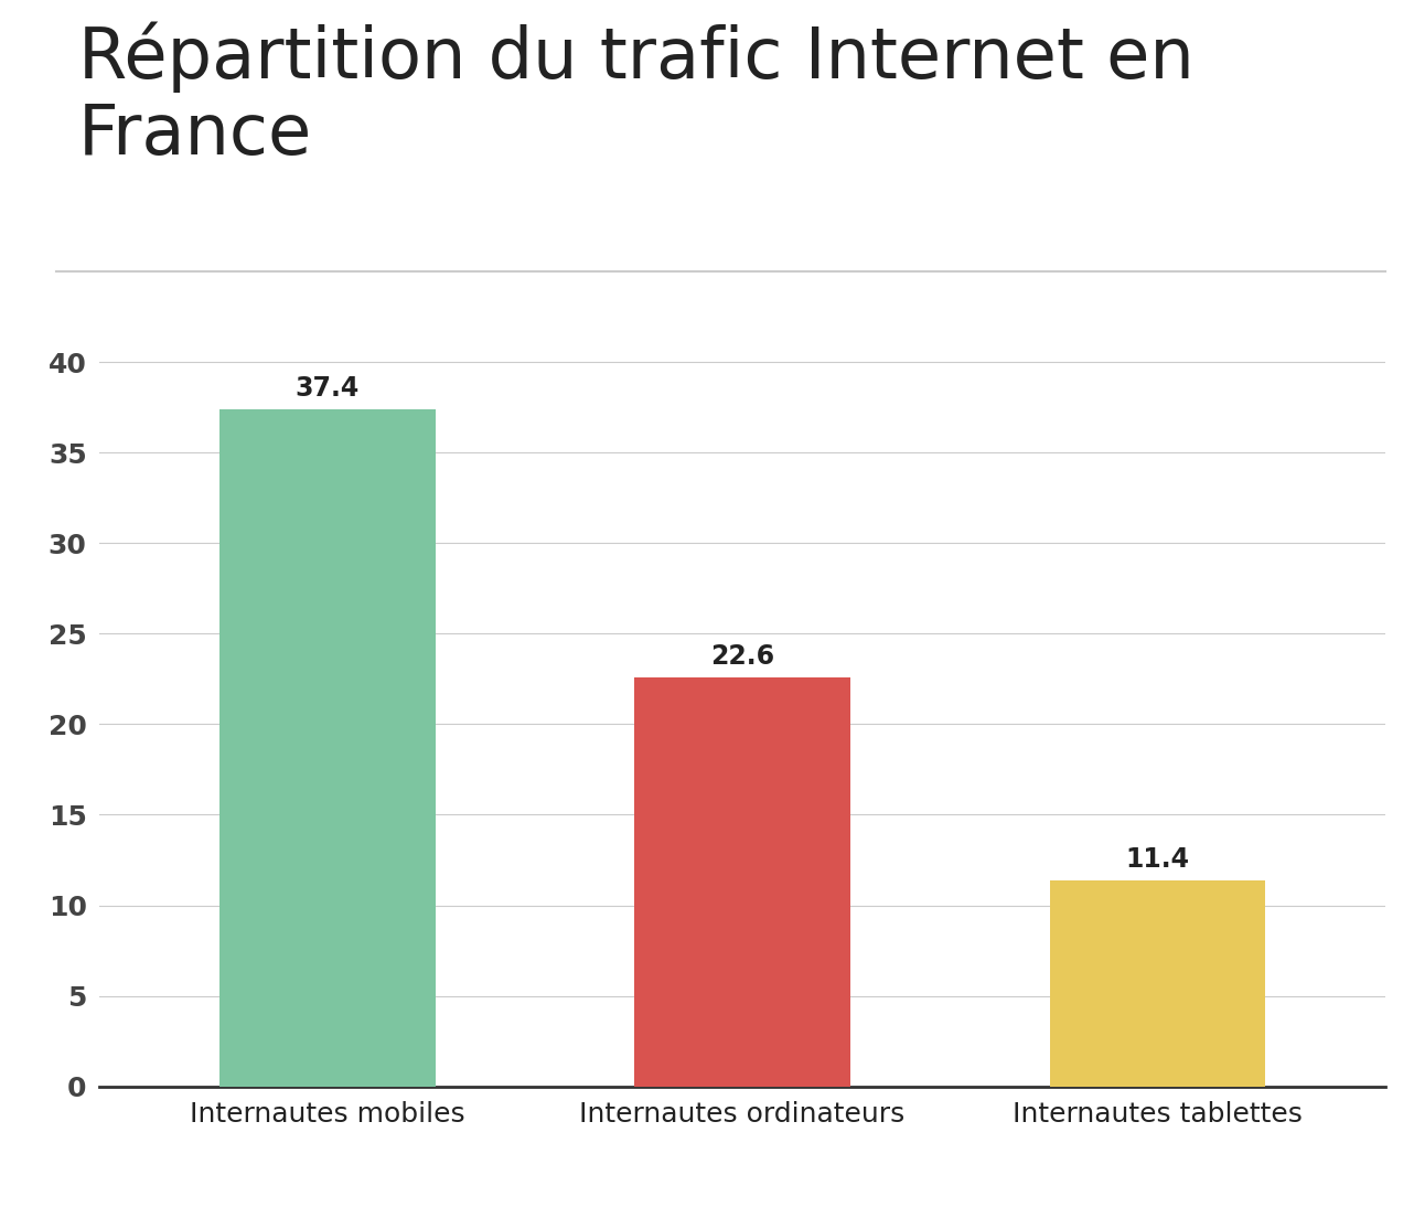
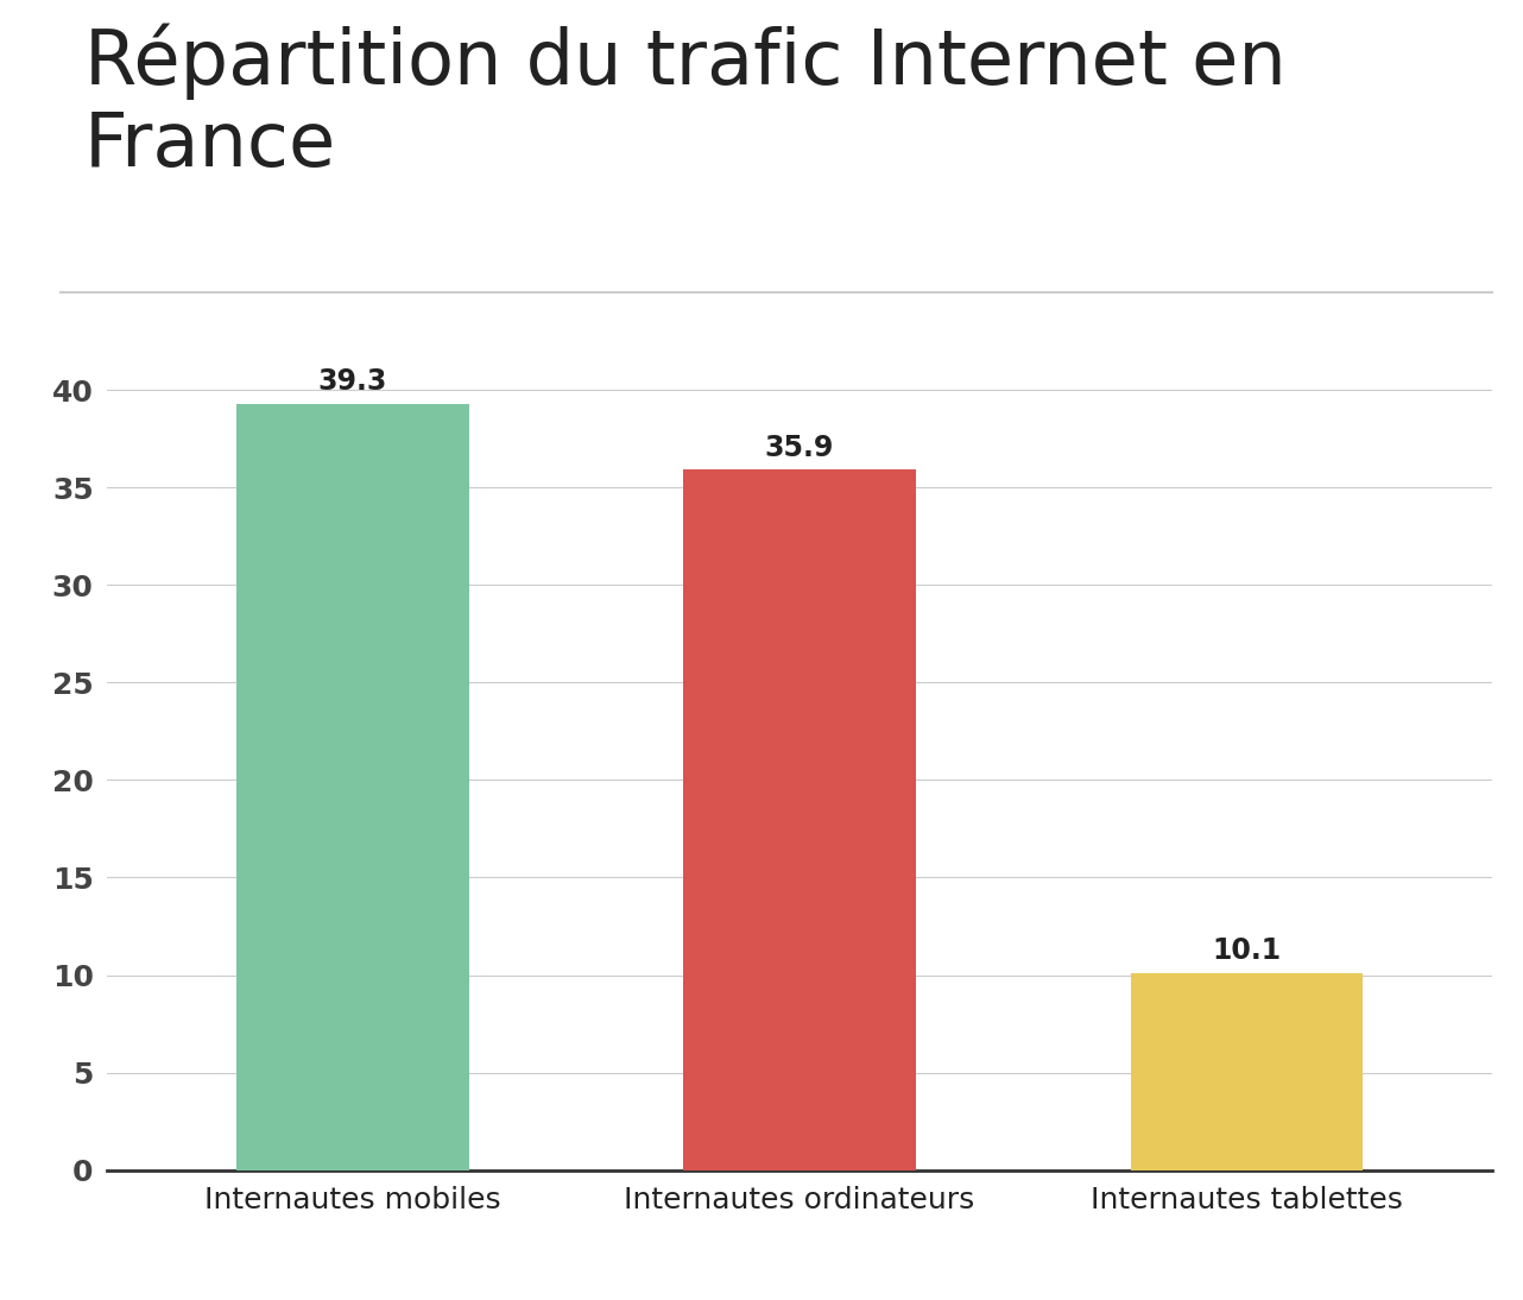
Internautes mobiles: 37.4 -> 39.3
Internautes ordinateurs: 22.6 -> 35.9
Internautes tablettes: 11.4 -> 10.1
